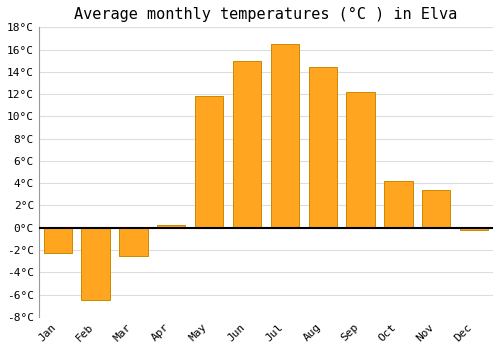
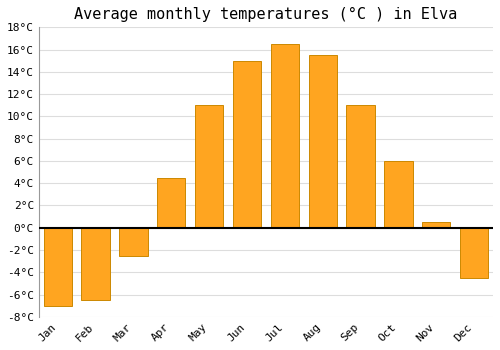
Jan: -2.3°C -> -7.0°C
Apr: 0.2°C -> 4.5°C
May: 11.8°C -> 11.0°C
Aug: 14.4°C -> 15.5°C
Sep: 12.2°C -> 11.0°C
Oct: 4.2°C -> 6.0°C
Nov: 3.4°C -> 0.5°C
Dec: -0.2°C -> -4.5°C
